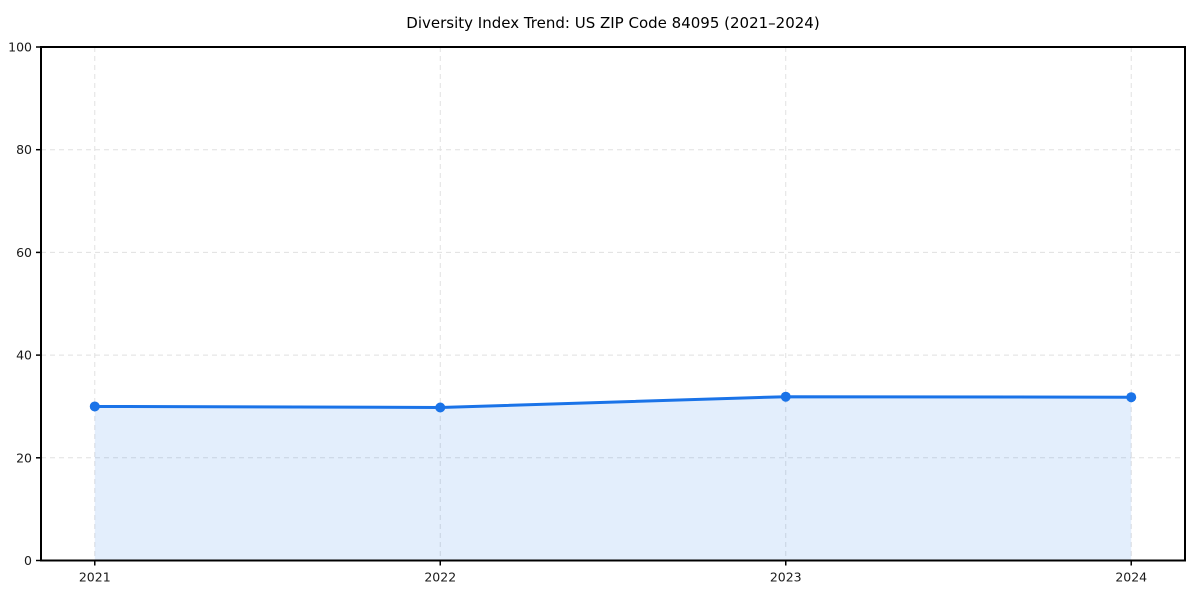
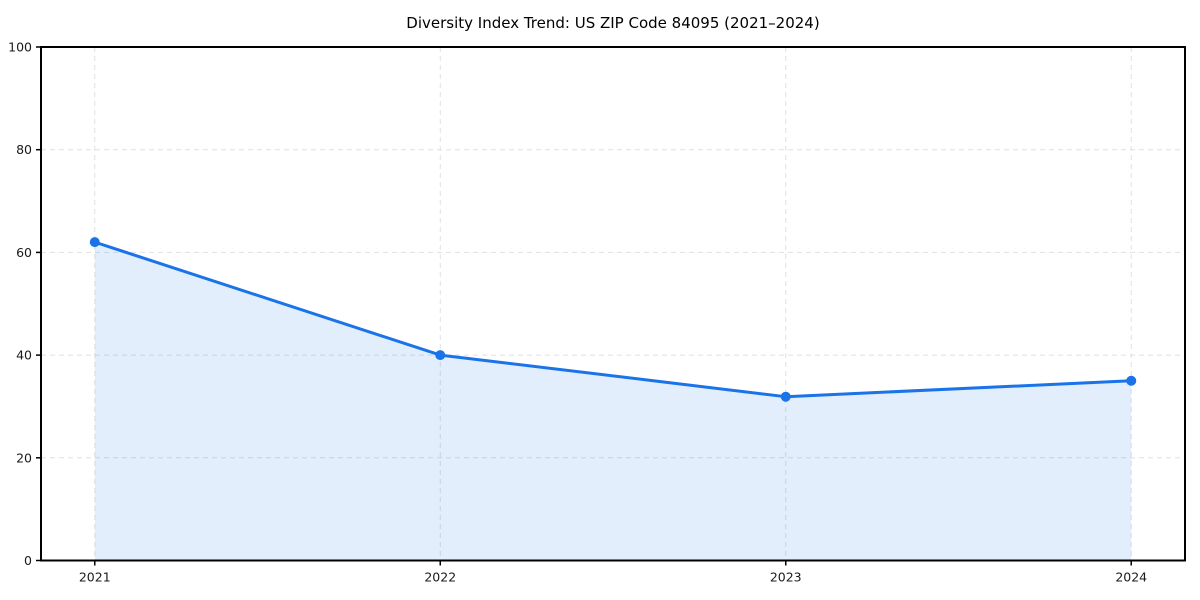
2021: 30 -> 62
2022: 30 -> 40
2024: 32 -> 35
